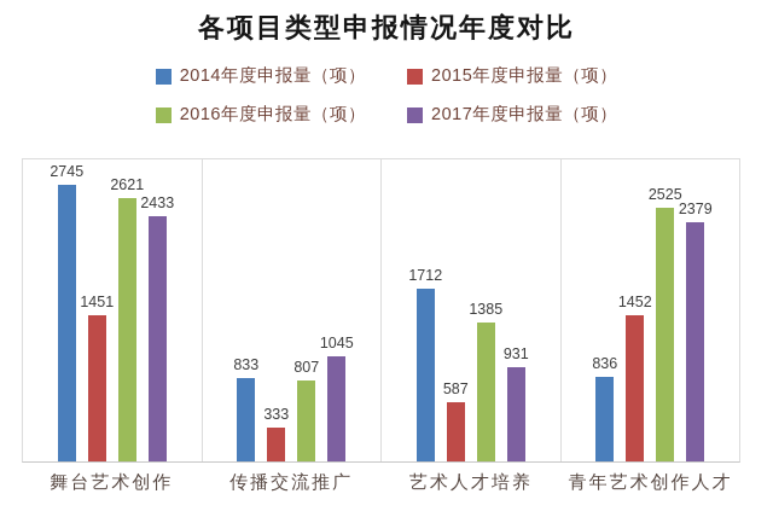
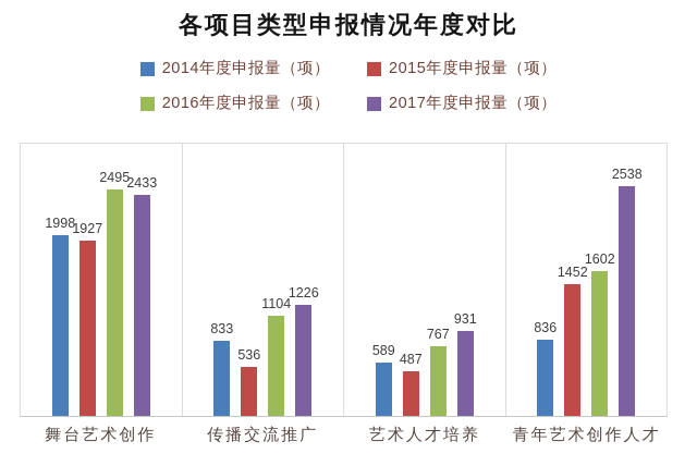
2014年度申报量（项）/舞台艺术创作: 2745 -> 1998
2015年度申报量（项）/舞台艺术创作: 1451 -> 1927
2016年度申报量（项）/舞台艺术创作: 2621 -> 2495
2015年度申报量（项）/传播交流推广: 333 -> 536
2016年度申报量（项）/传播交流推广: 807 -> 1104
2017年度申报量（项）/传播交流推广: 1045 -> 1226
2014年度申报量（项）/艺术人才培养: 1712 -> 589
2015年度申报量（项）/艺术人才培养: 587 -> 487
2016年度申报量（项）/艺术人才培养: 1385 -> 767
2016年度申报量（项）/青年艺术创作人才: 2525 -> 1602
2017年度申报量（项）/青年艺术创作人才: 2379 -> 2538
